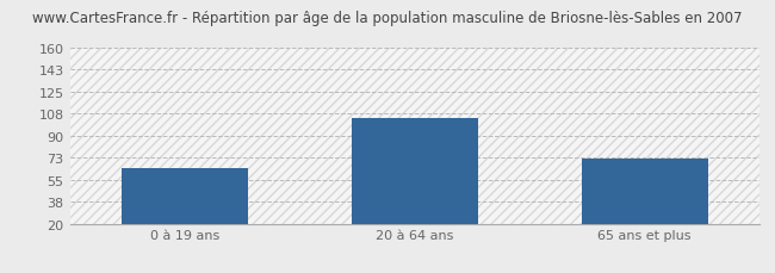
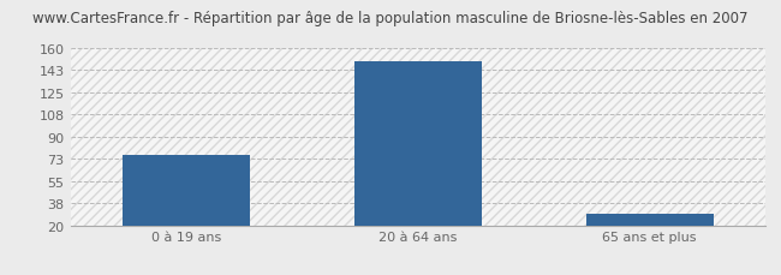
0 à 19 ans: 64 -> 76
20 à 64 ans: 104 -> 150
65 ans et plus: 72 -> 29
